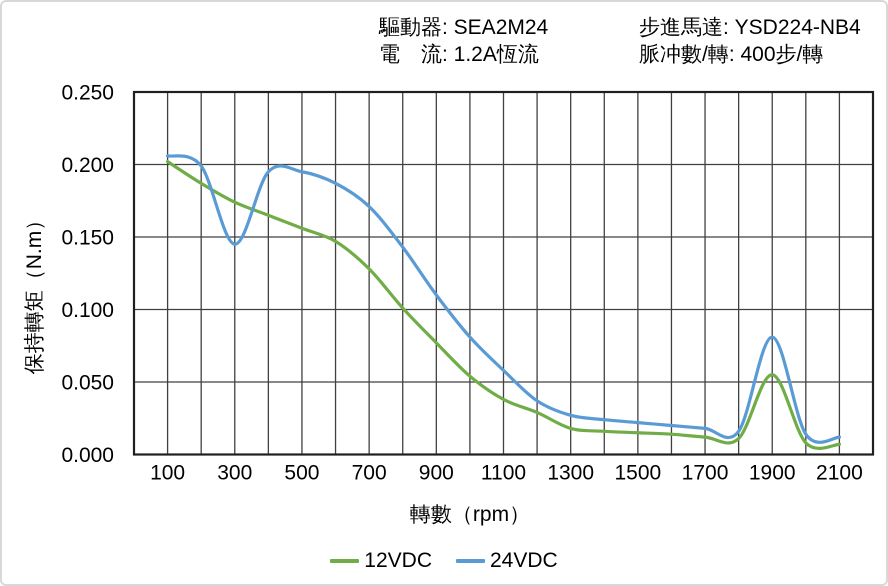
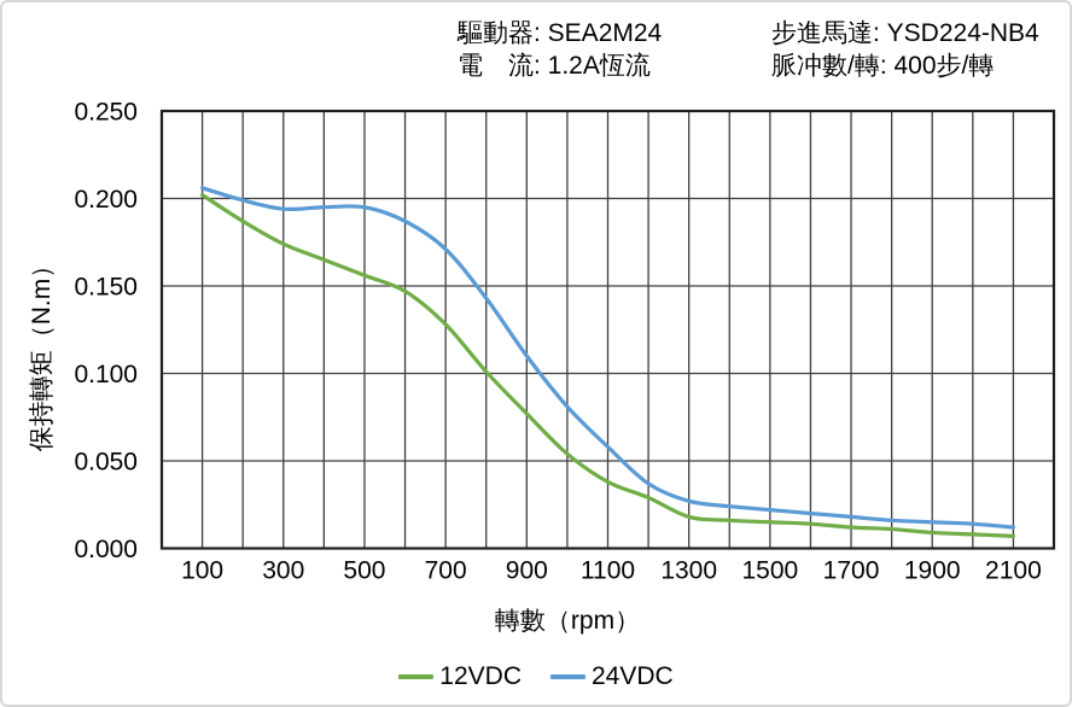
24VDC/300: 0.145 -> 0.194
12VDC/1900: 0.055 -> 0.009
24VDC/1900: 0.081 -> 0.015
